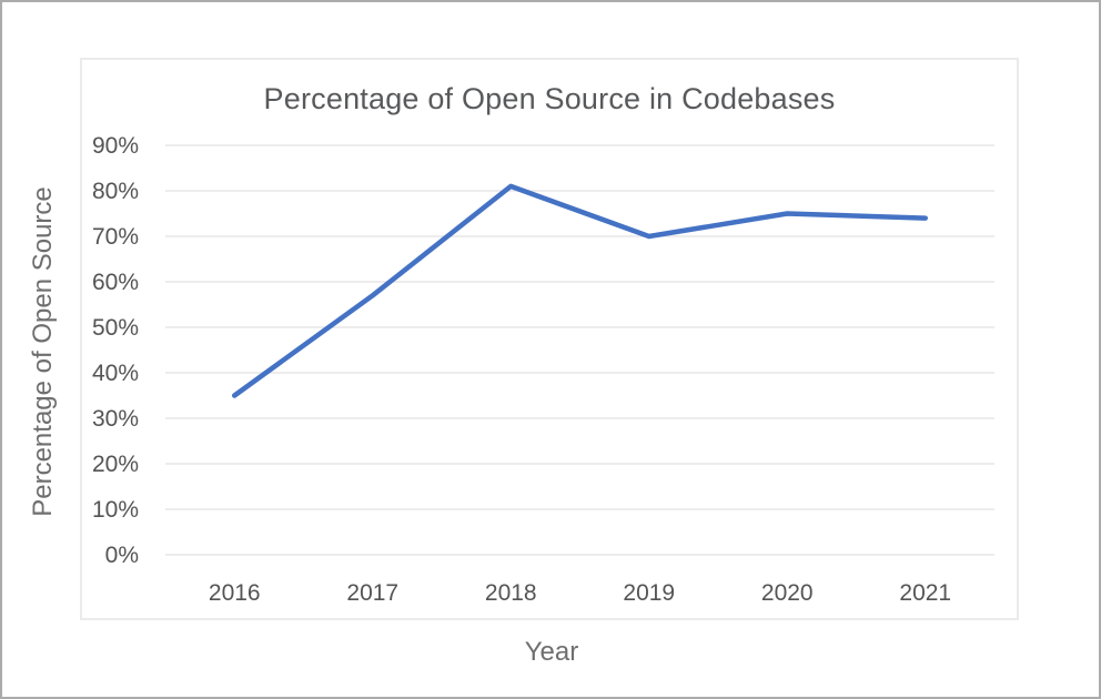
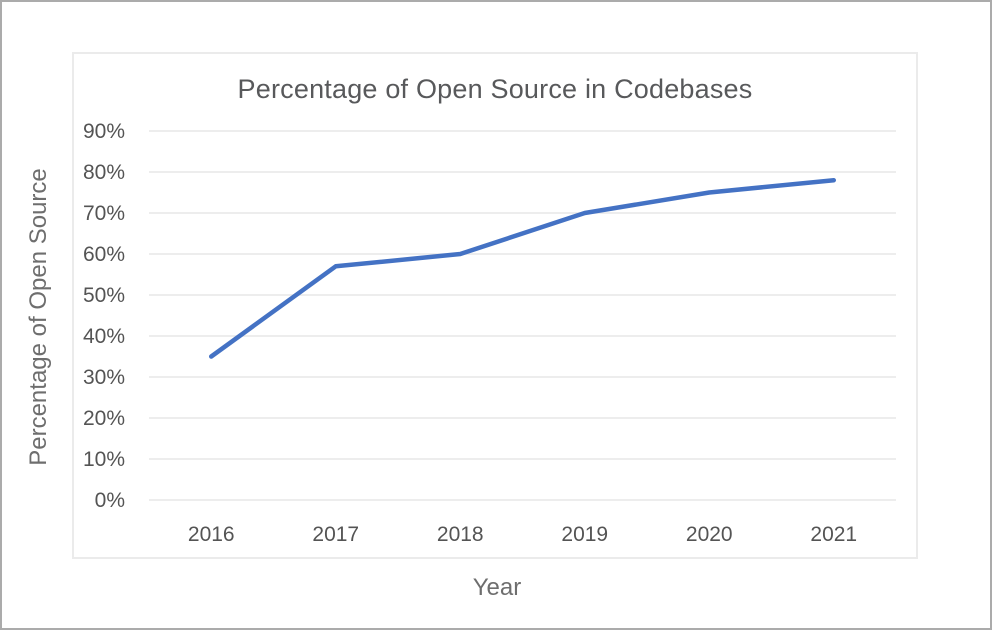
2018: 81% -> 60%
2021: 74% -> 78%
